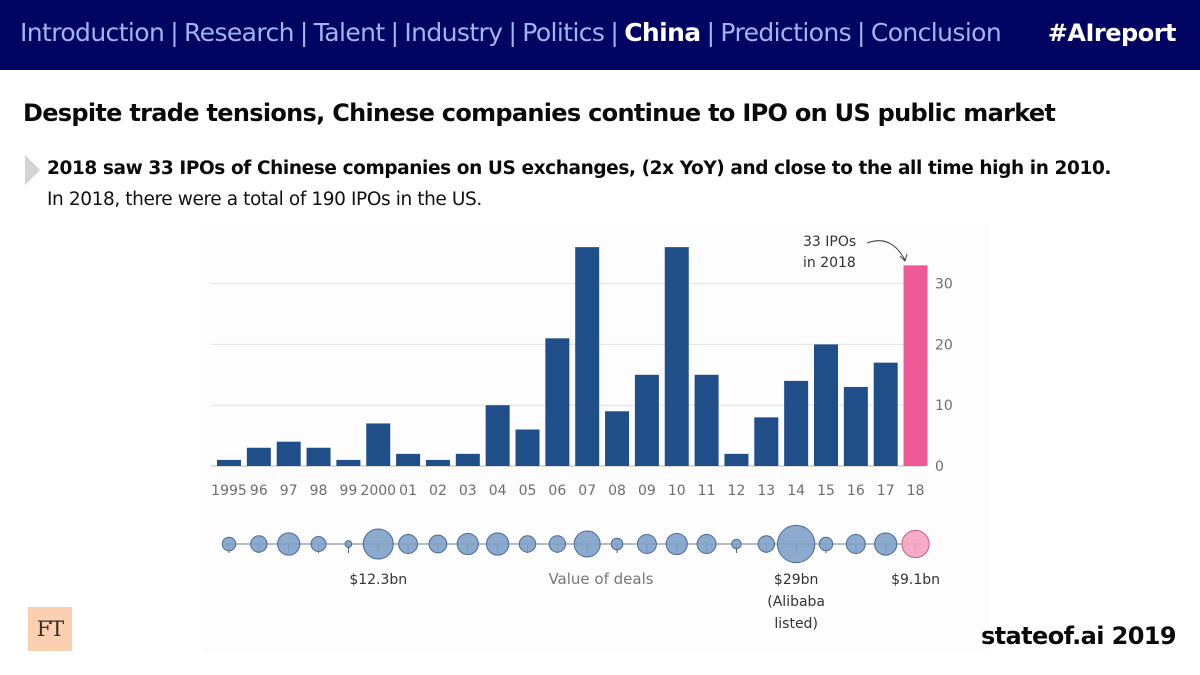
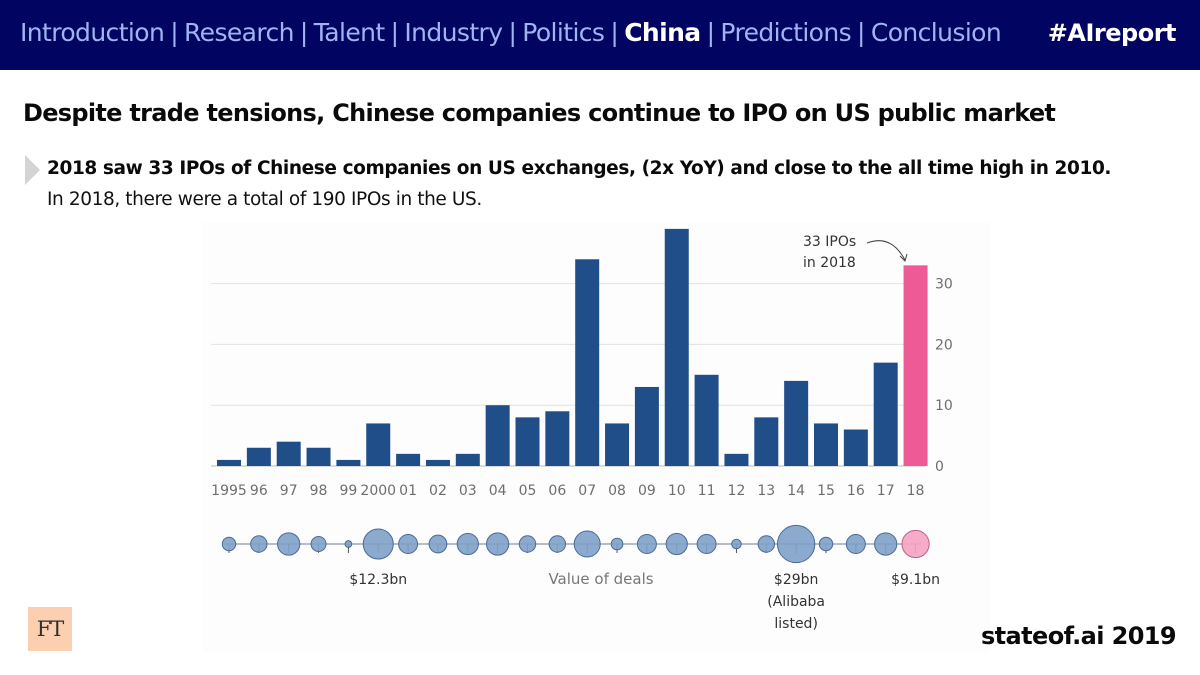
05: 6 -> 8
06: 21 -> 9
07: 36 -> 34
08: 9 -> 7
09: 15 -> 13
10: 36 -> 39
15: 20 -> 7
16: 13 -> 6
